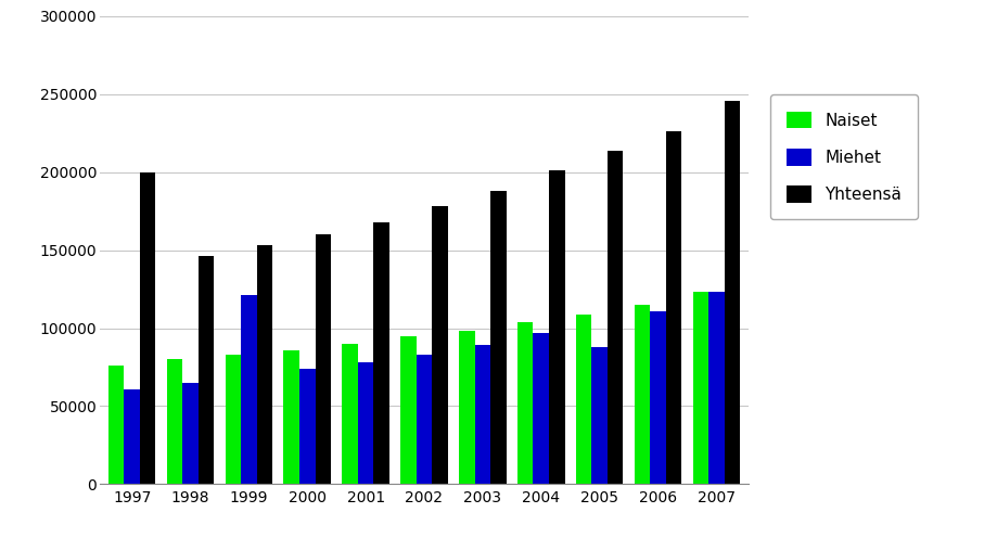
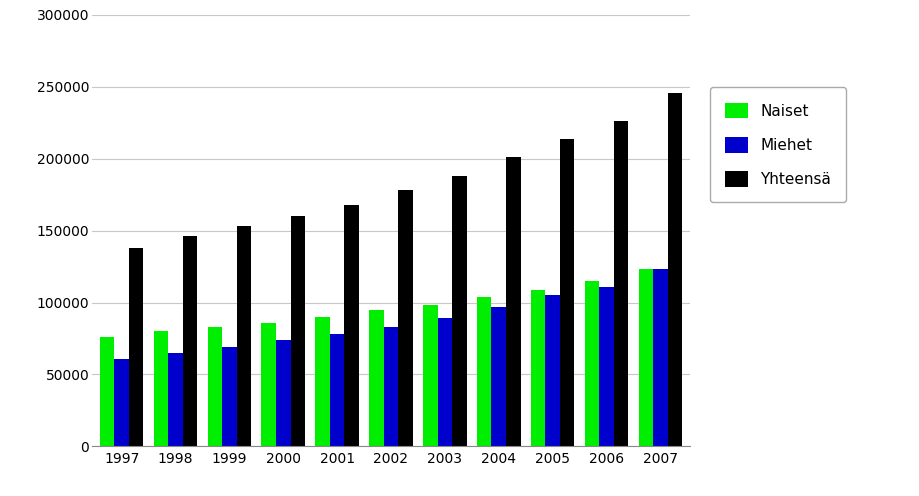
Yhteensä/1997: 200000 -> 138000
Miehet/1999: 121000 -> 69000
Miehet/2005: 88000 -> 105000
